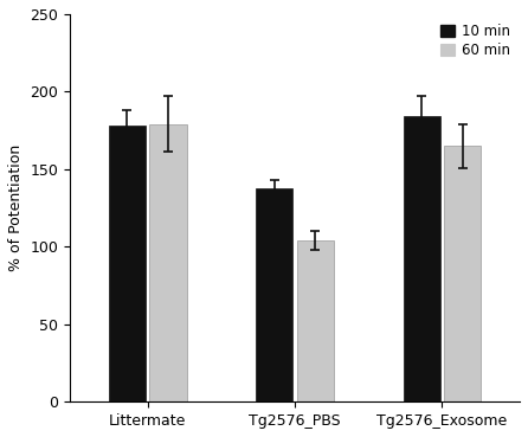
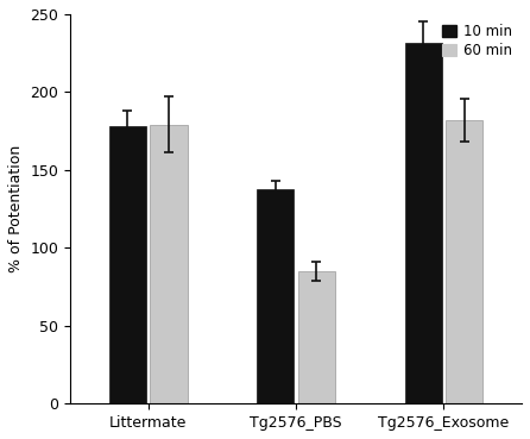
60 min/Tg2576_PBS: 104 -> 85
10 min/Tg2576_Exosome: 184 -> 232
60 min/Tg2576_Exosome: 165 -> 182
